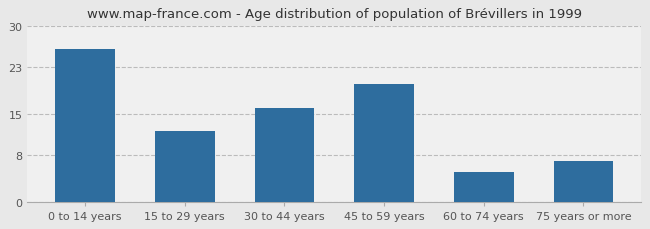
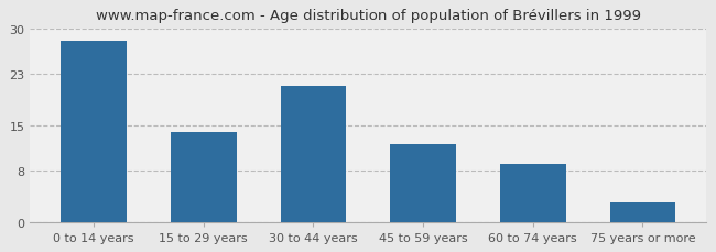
0 to 14 years: 26 -> 28
15 to 29 years: 12 -> 14
30 to 44 years: 16 -> 21
45 to 59 years: 20 -> 12
60 to 74 years: 5 -> 9
75 years or more: 7 -> 3
